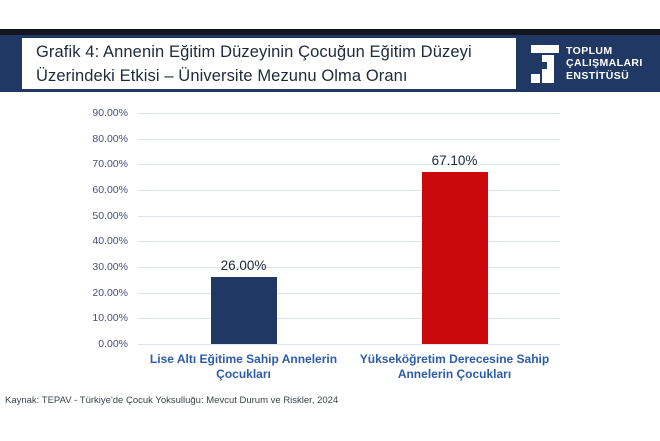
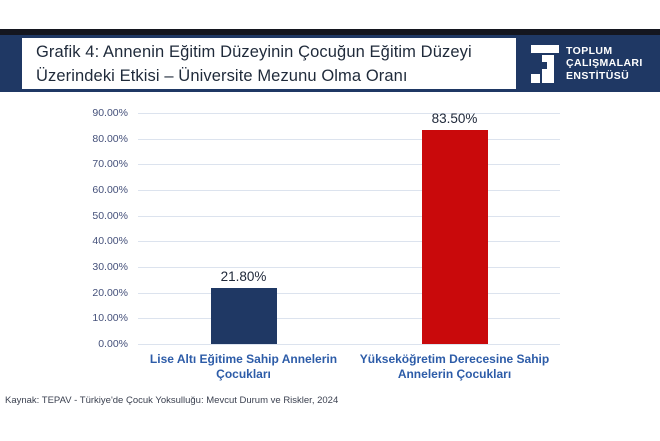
Lise Altı Eğitime Sahip Annelerin Çocukları: 26.00% -> 21.80%
Yükseköğretim Derecesine Sahip Annelerin Çocukları: 67.10% -> 83.50%
